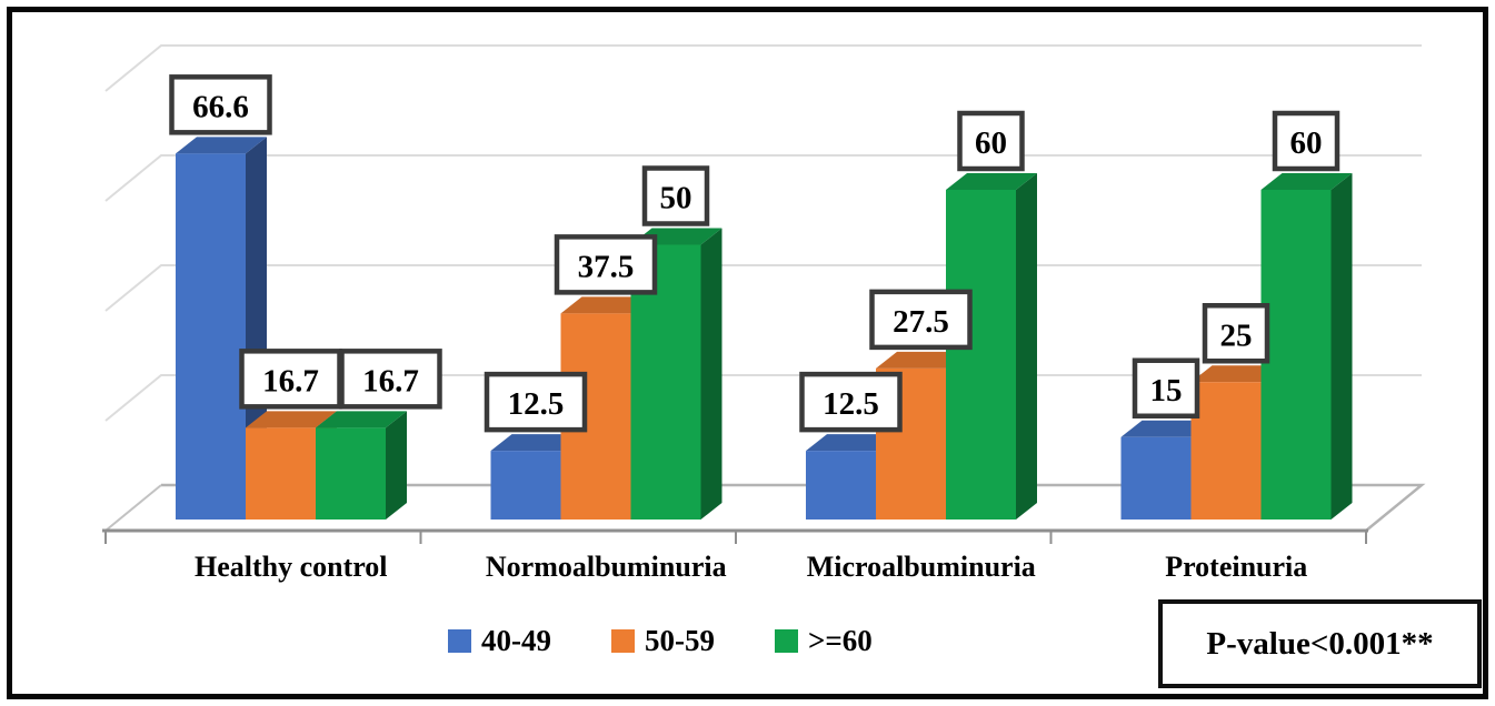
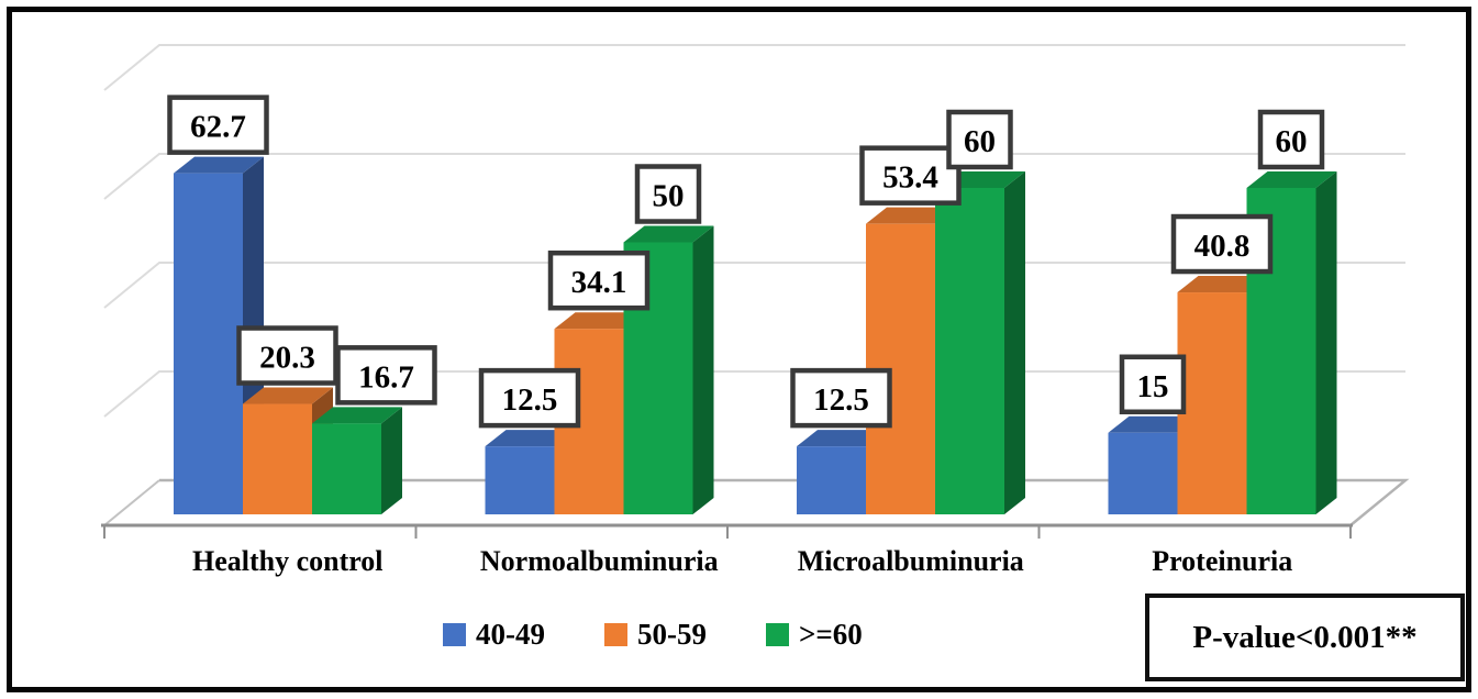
40-49/Healthy control: 66.6 -> 62.7
50-59/Healthy control: 16.7 -> 20.3
50-59/Normoalbuminuria: 37.5 -> 34.1
50-59/Microalbuminuria: 27.5 -> 53.4
50-59/Proteinuria: 25 -> 40.8
